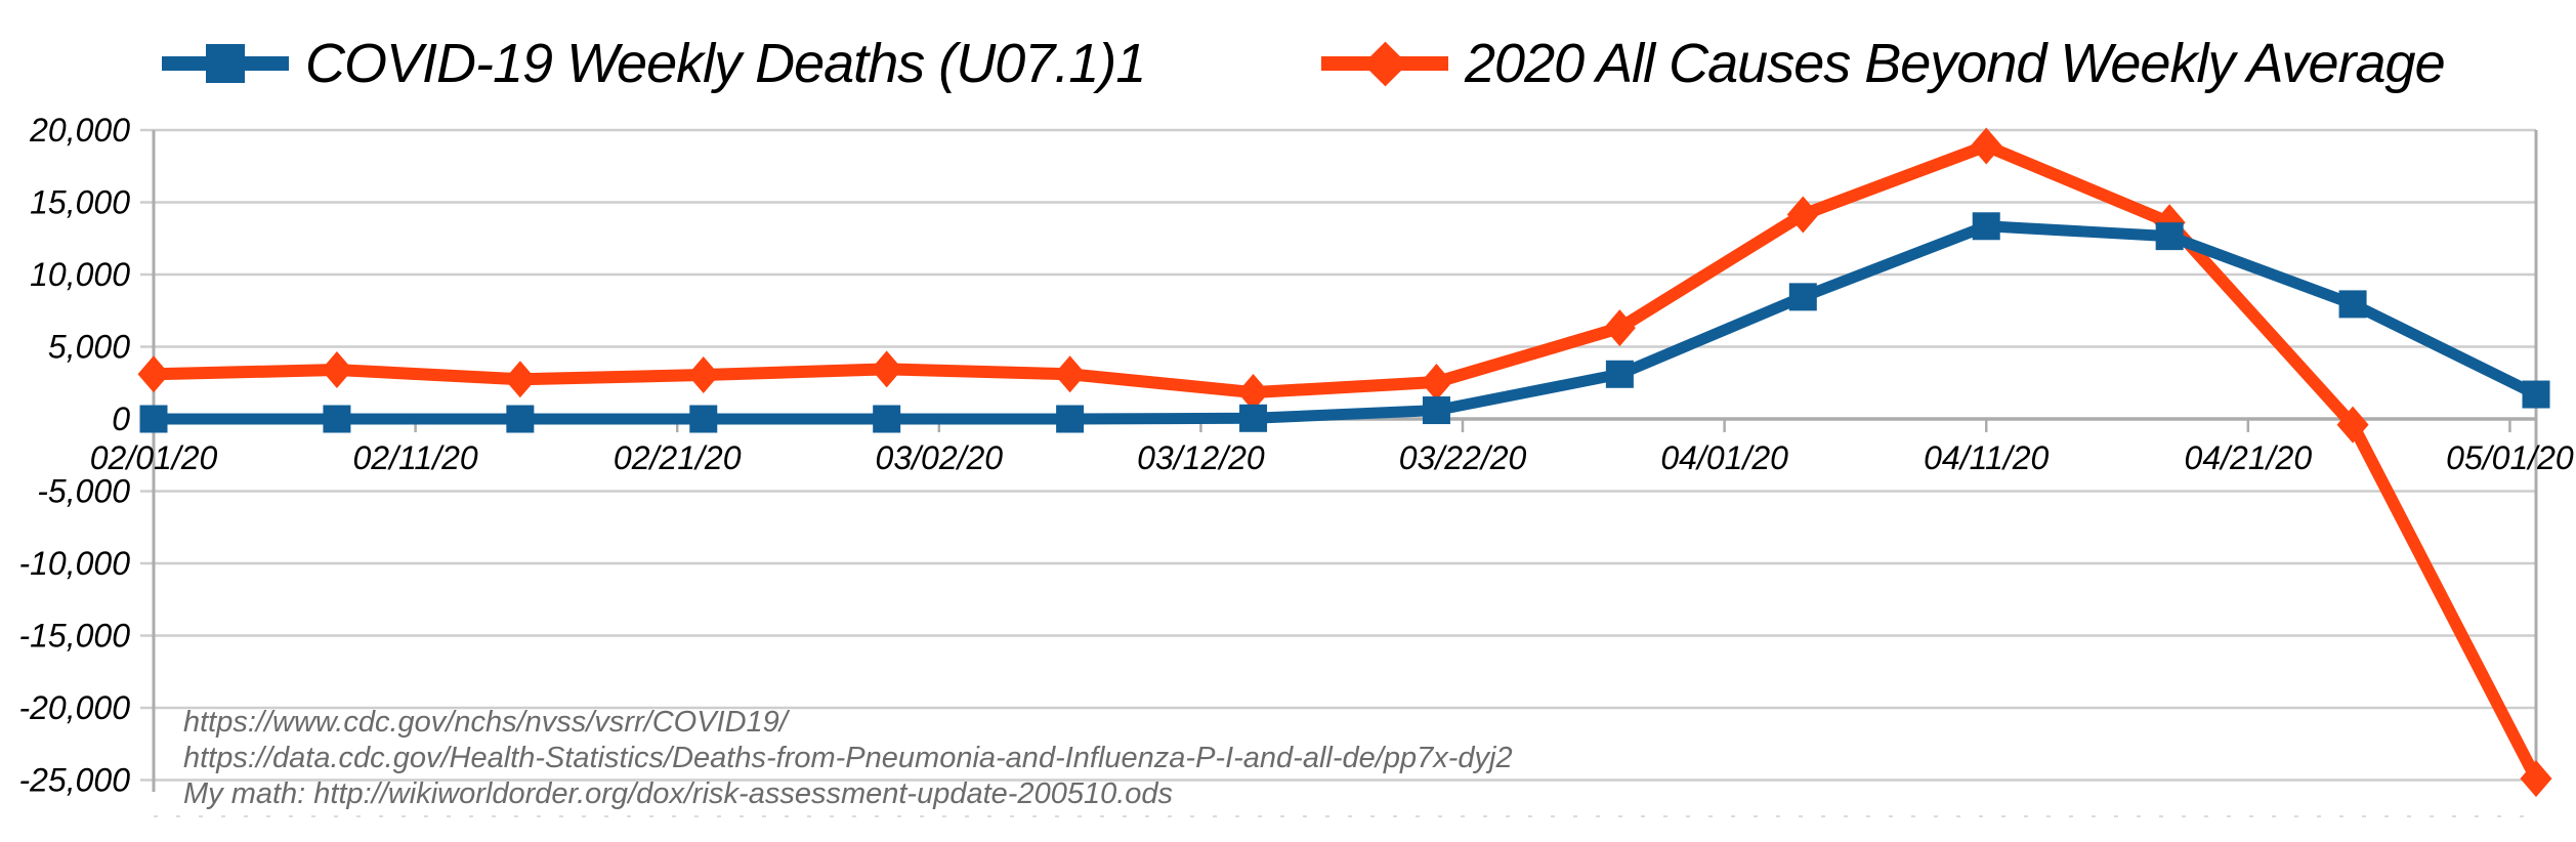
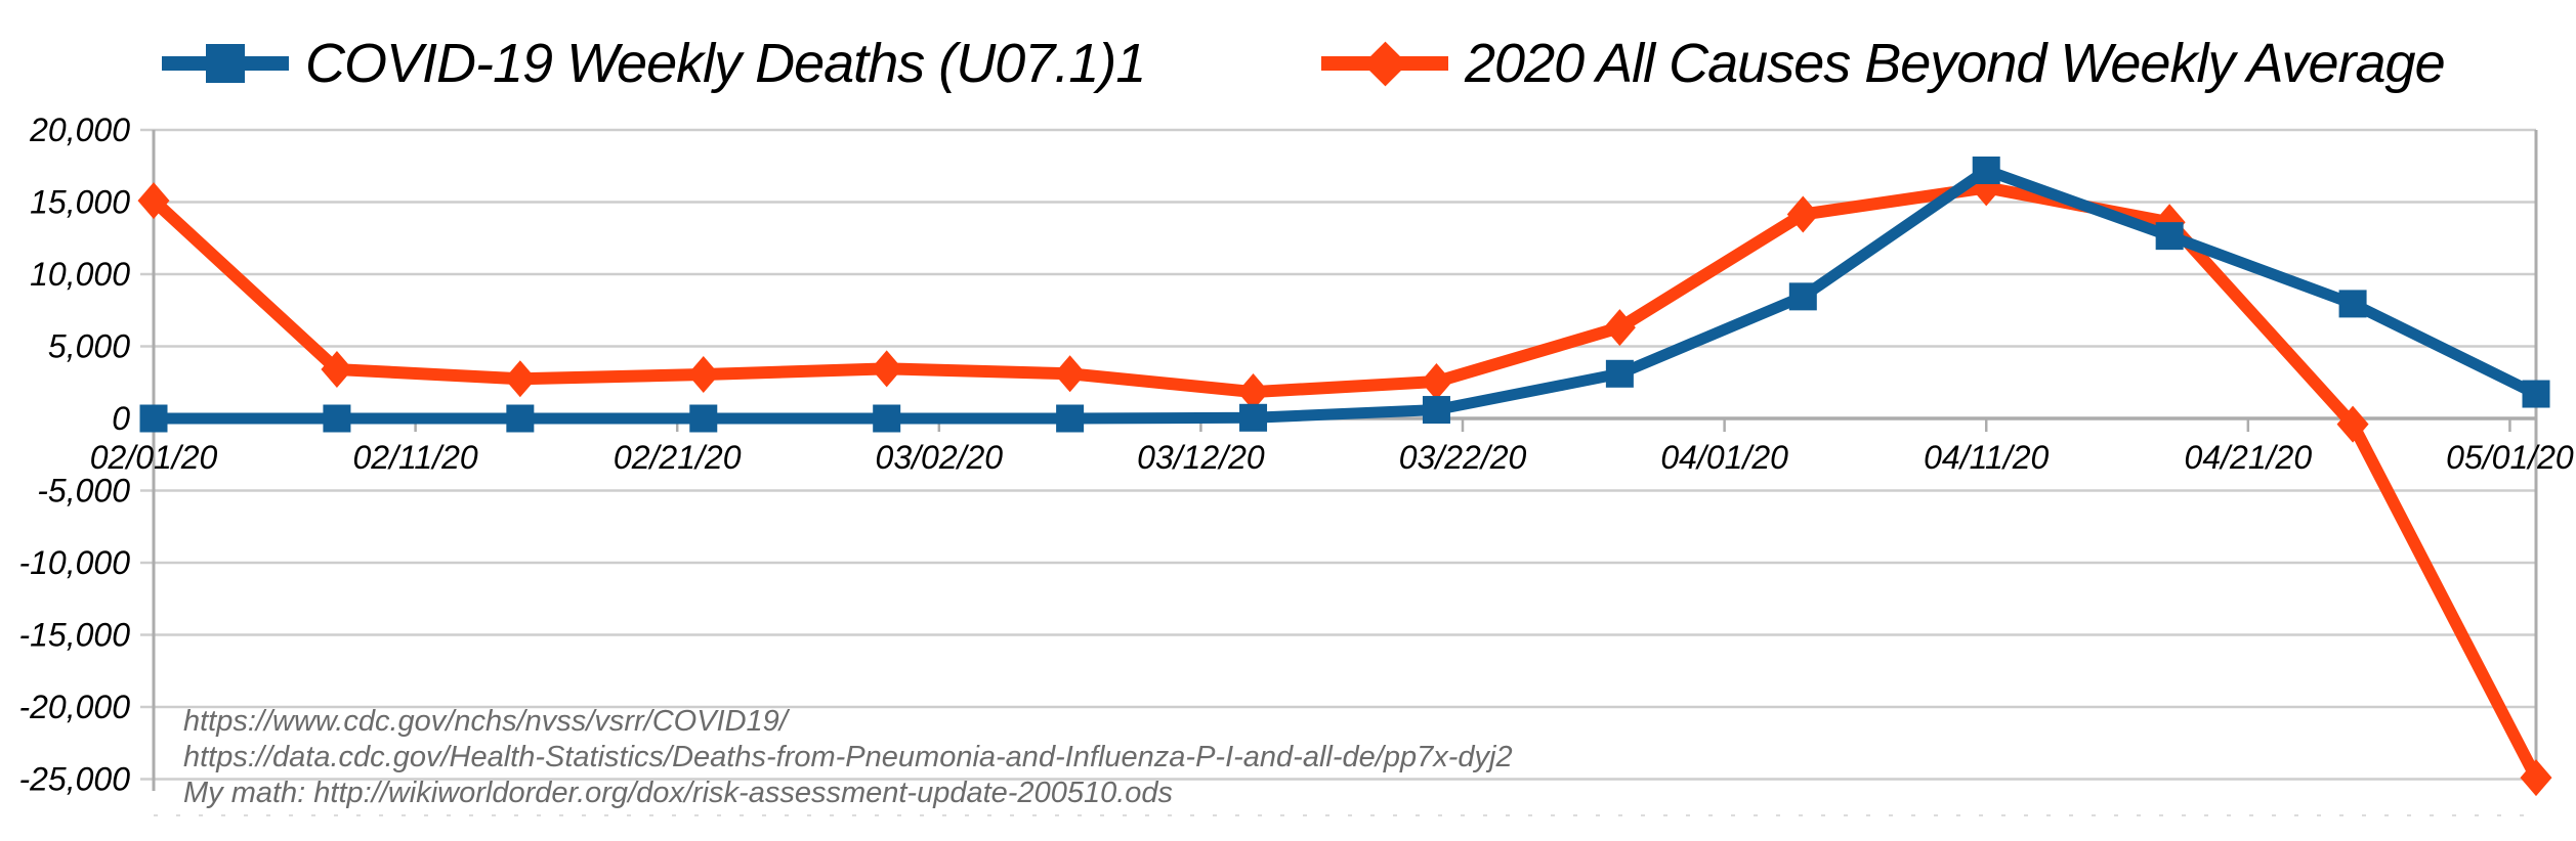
2020 All Causes Beyond Weekly Average/02/01/20: 3100 -> 15100
COVID-19 Weekly Deaths (U07.1)1/04/11/20: 13400 -> 17200
2020 All Causes Beyond Weekly Average/04/11/20: 18900 -> 16000
